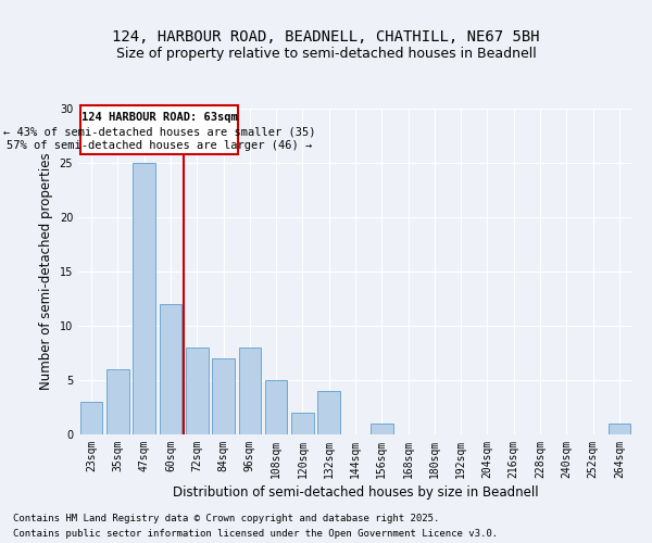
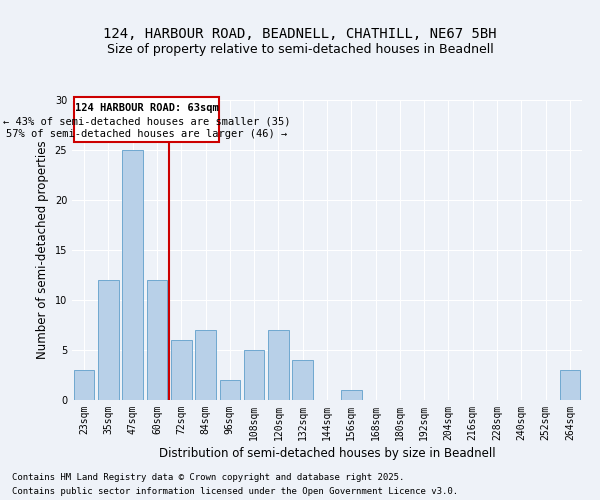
35sqm: 6 -> 12
72sqm: 8 -> 6
96sqm: 8 -> 2
120sqm: 2 -> 7
264sqm: 1 -> 3
